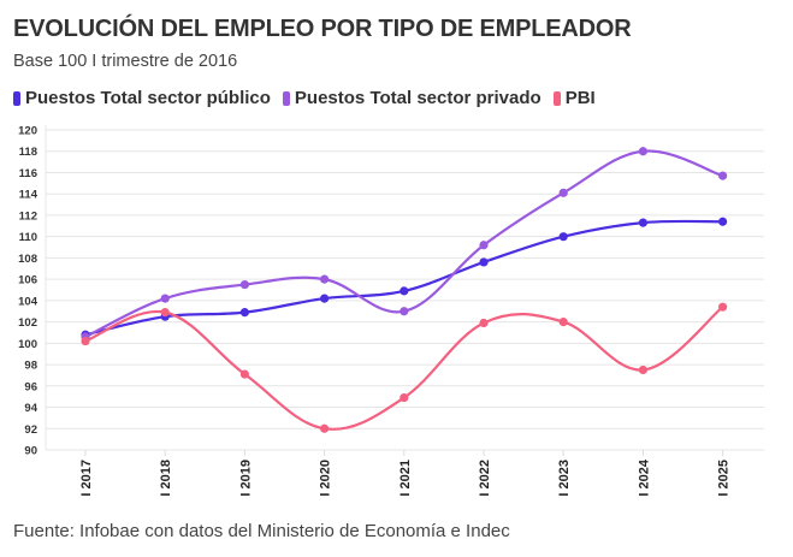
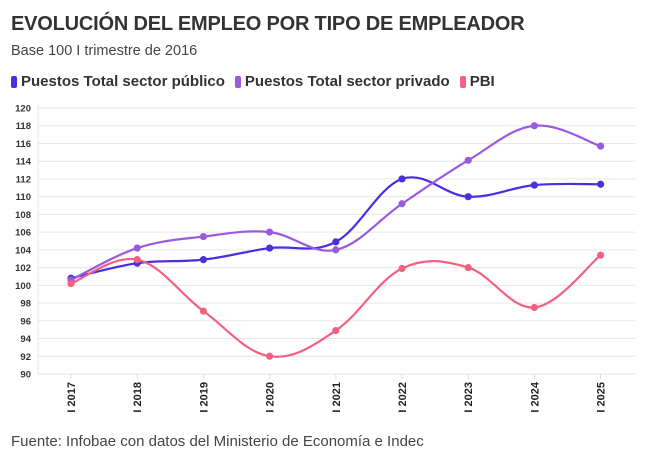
Puestos Total sector privado/I 2021: 103 -> 104
Puestos Total sector público/I 2022: 108 -> 112
